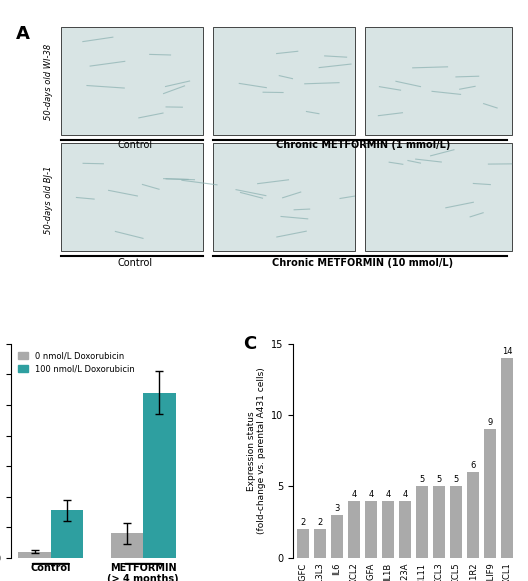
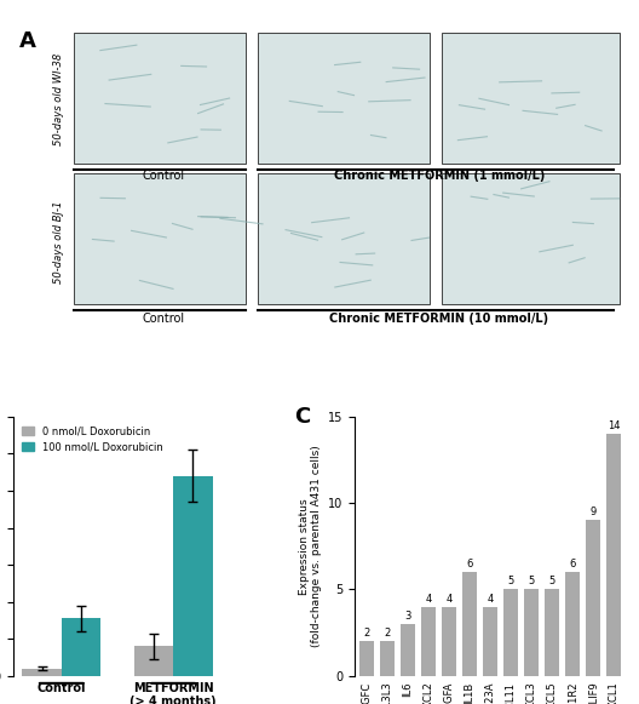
IL1B: 4 -> 6
